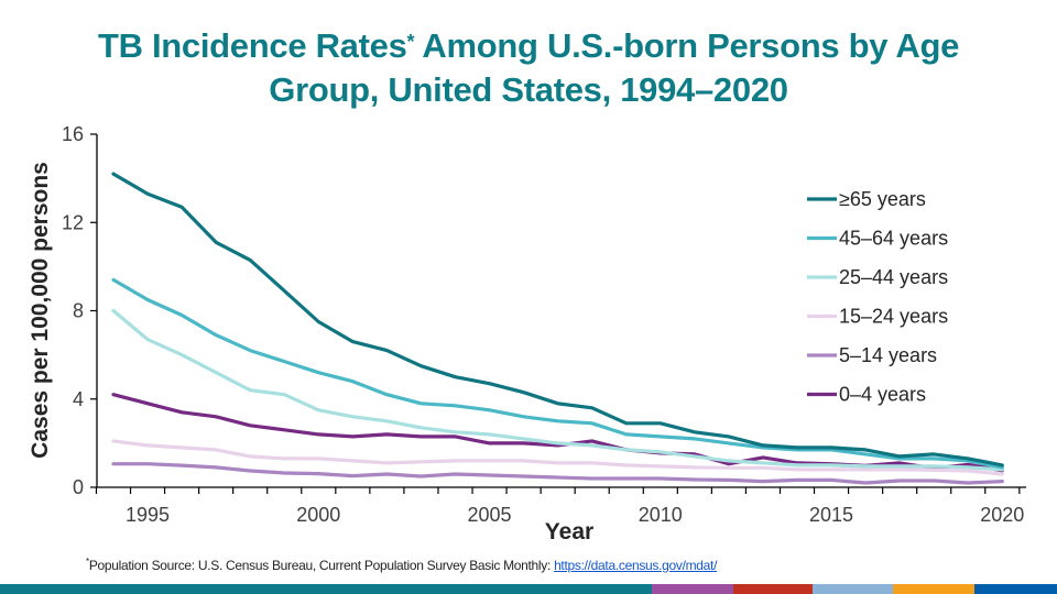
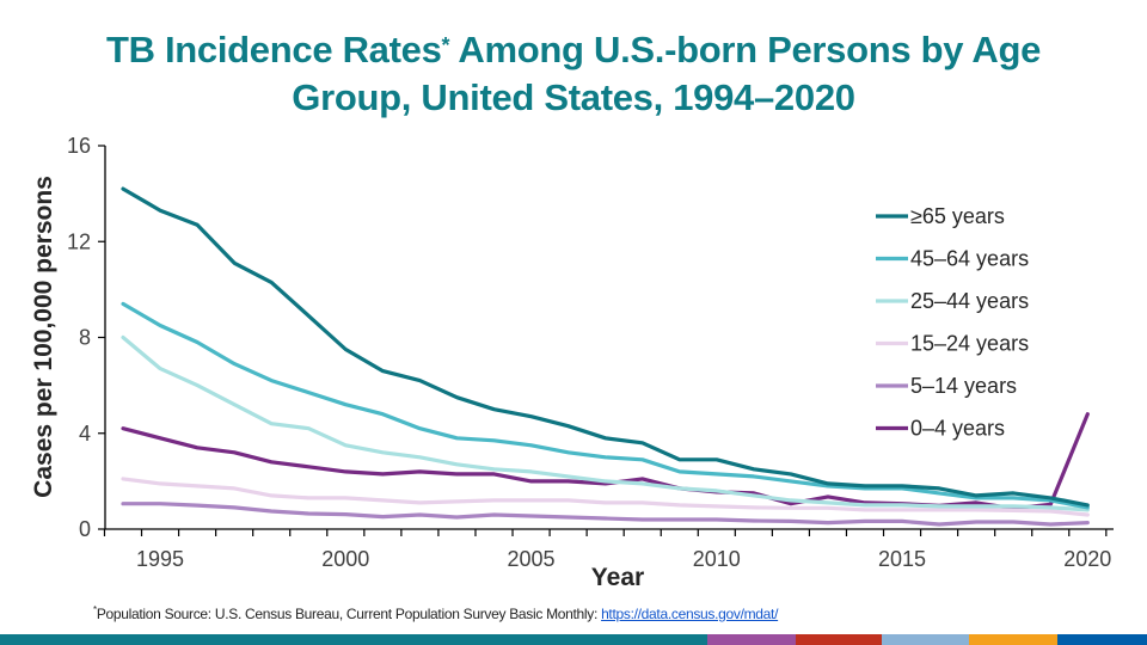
0–4 years/2020: 0.8 -> 4.8
